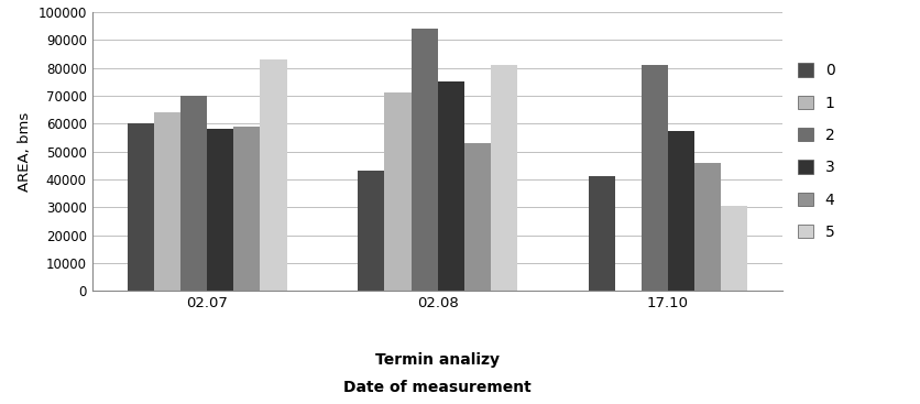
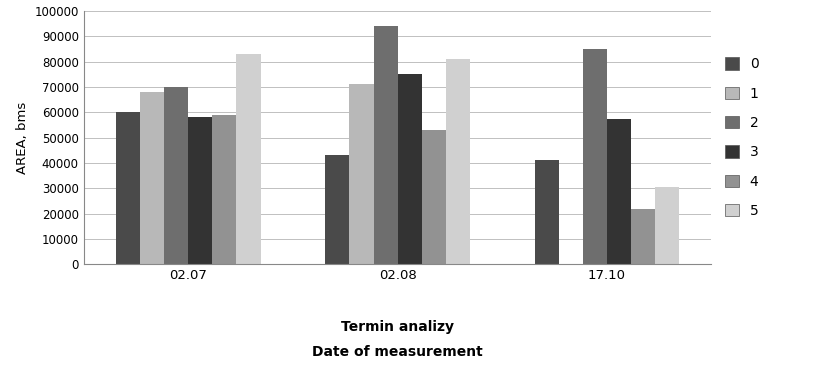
1/02.07: 64000 -> 68000
2/17.10: 81000 -> 85000
4/17.10: 46000 -> 22000
